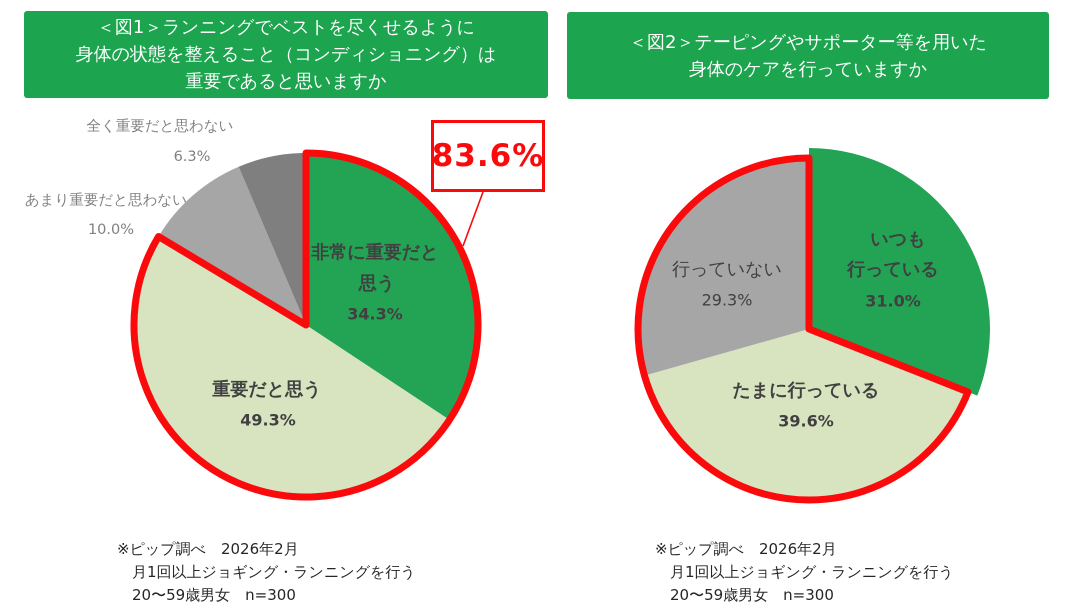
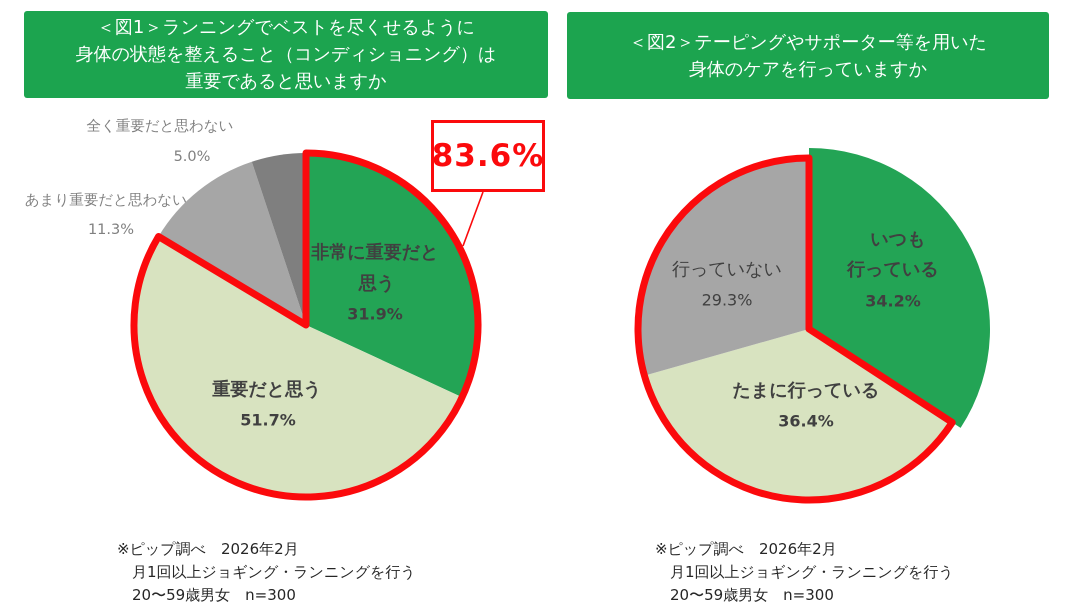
＜図1＞ランニングでベストを尽くせるように身体の状態を整えること（コンディショニング）は重要であると思いますか/非常に重要だと思う: 34.3% -> 31.9%
＜図1＞ランニングでベストを尽くせるように身体の状態を整えること（コンディショニング）は重要であると思いますか/重要だと思う: 49.3% -> 51.7%
＜図1＞ランニングでベストを尽くせるように身体の状態を整えること（コンディショニング）は重要であると思いますか/あまり重要だと思わない: 10.0% -> 11.3%
＜図1＞ランニングでベストを尽くせるように身体の状態を整えること（コンディショニング）は重要であると思いますか/全く重要だと思わない: 6.3% -> 5.0%
＜図2＞テーピングやサポーター等を用いた身体のケアを行っていますか/いつも行っている: 31.0% -> 34.2%
＜図2＞テーピングやサポーター等を用いた身体のケアを行っていますか/たまに行っている: 39.6% -> 36.4%
